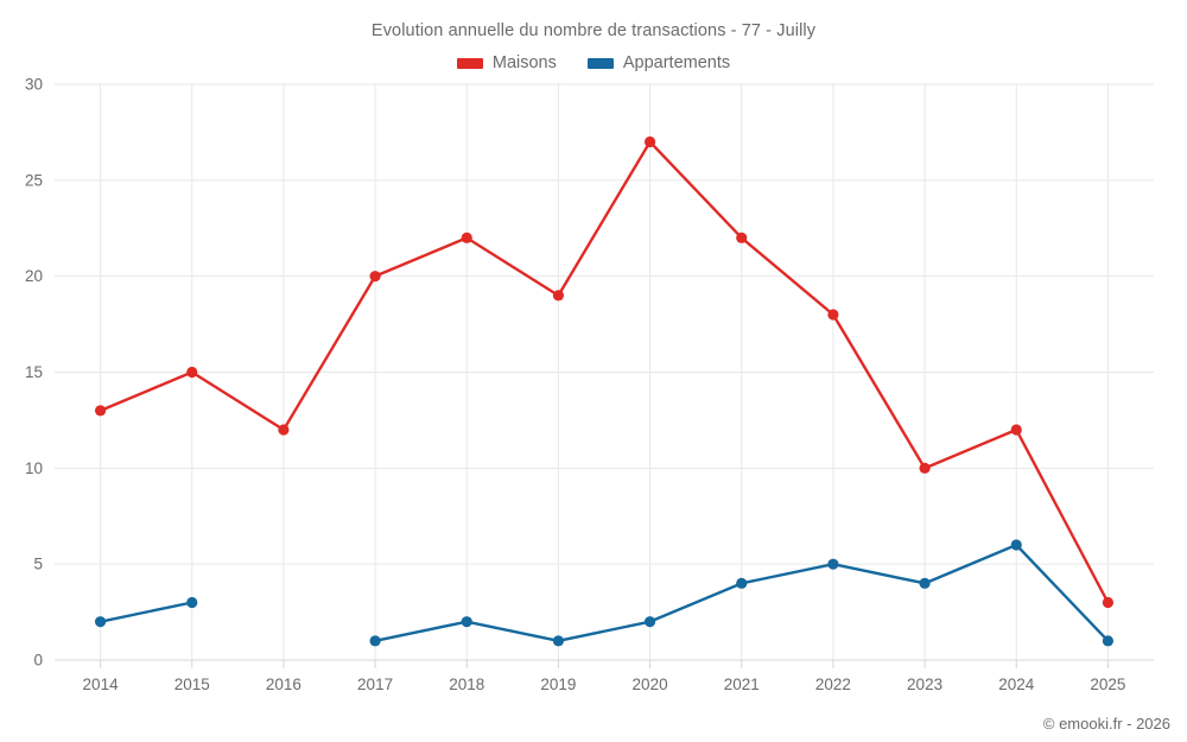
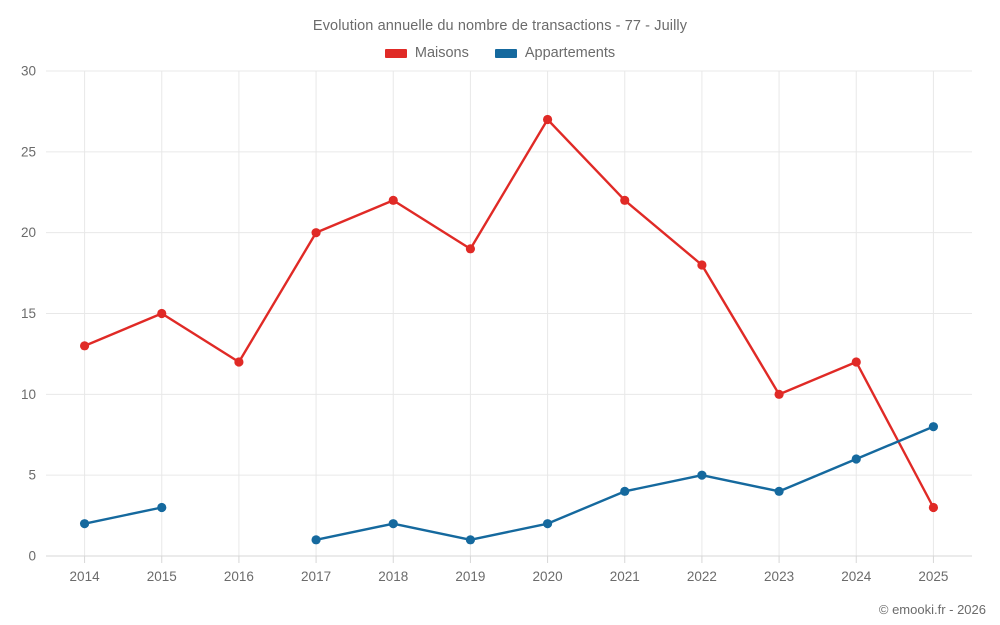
Appartements/2025: 1 -> 8
